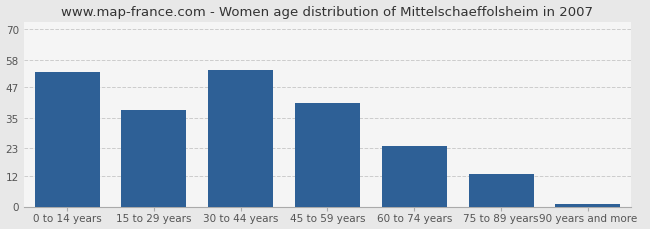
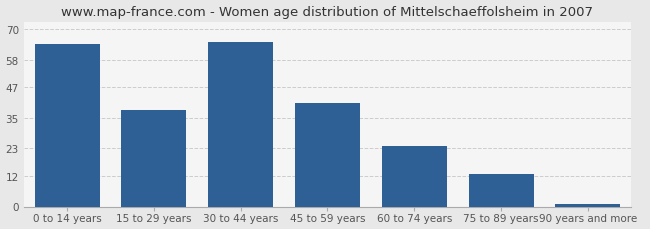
0 to 14 years: 53 -> 64
30 to 44 years: 54 -> 65
